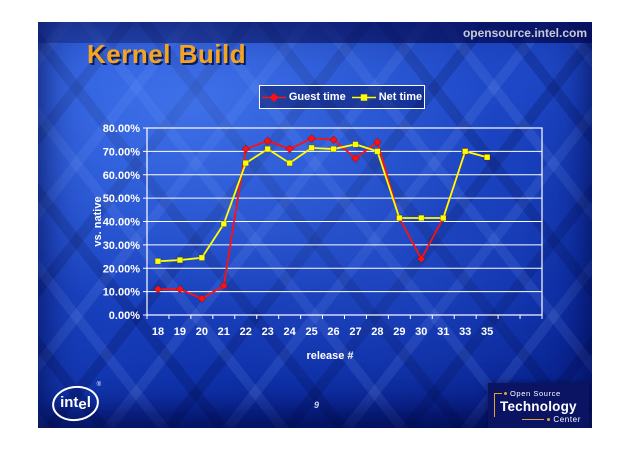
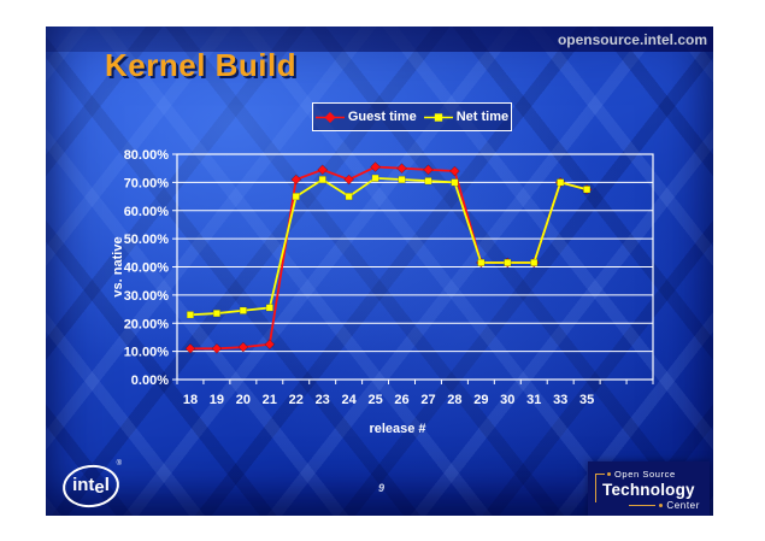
Guest time/20: 7% -> 12%
Net time/21: 39% -> 26%
Guest time/27: 67% -> 74%
Net time/27: 73% -> 70%
Guest time/30: 24% -> 42%
